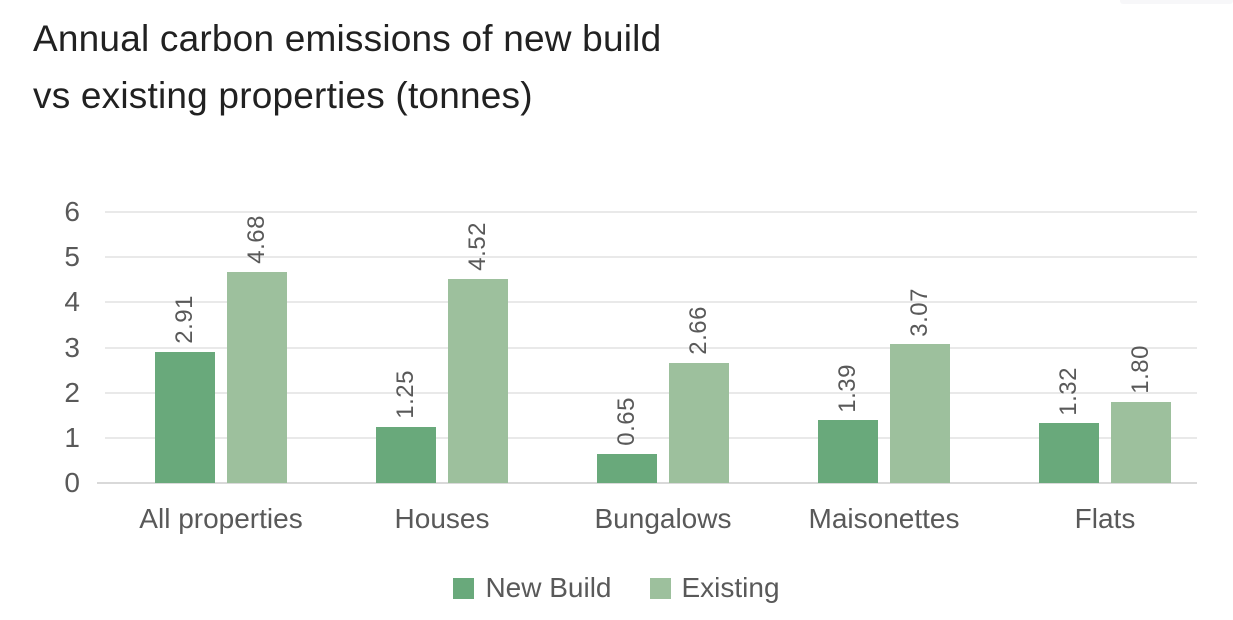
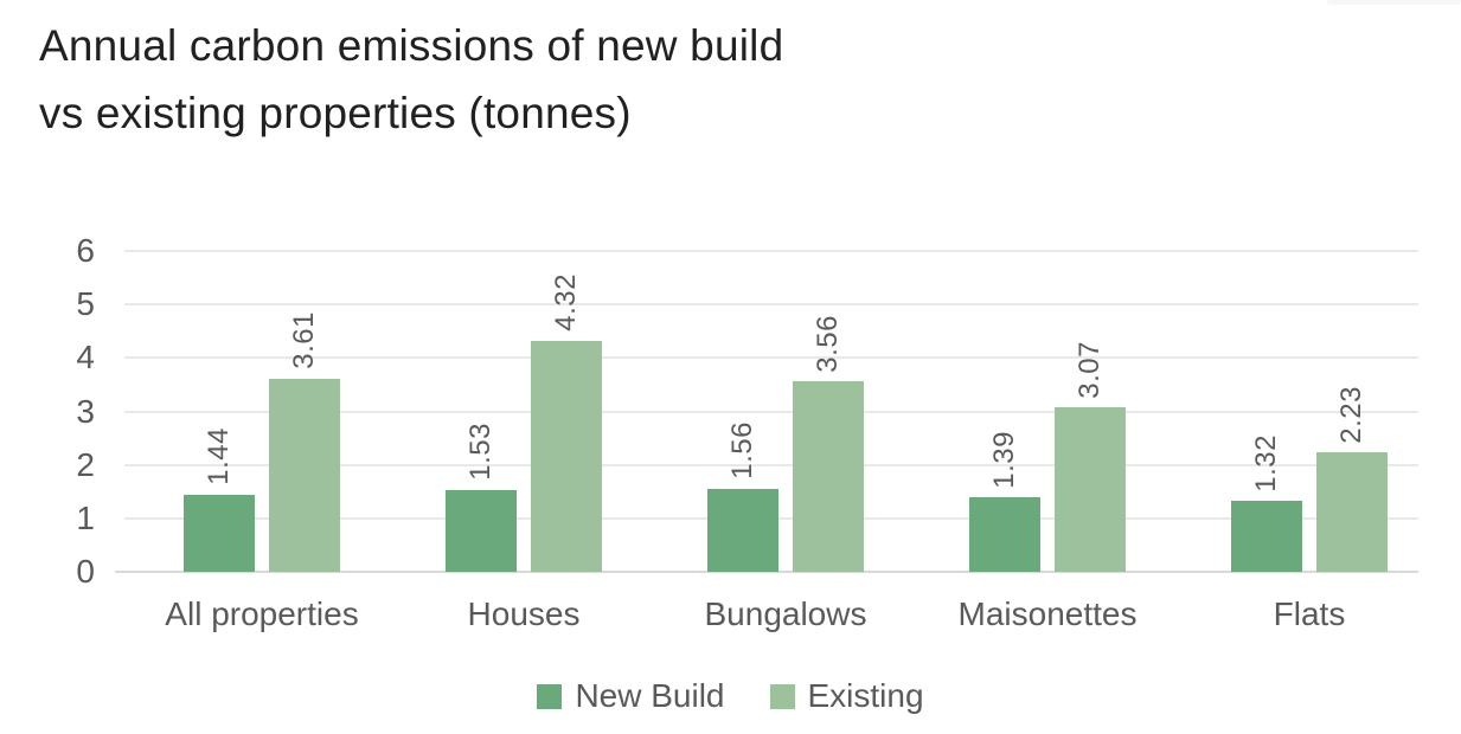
New Build/All properties: 2.91 -> 1.44
Existing/All properties: 4.68 -> 3.61
New Build/Houses: 1.25 -> 1.53
Existing/Houses: 4.52 -> 4.32
New Build/Bungalows: 0.65 -> 1.56
Existing/Bungalows: 2.66 -> 3.56
Existing/Flats: 1.80 -> 2.23
